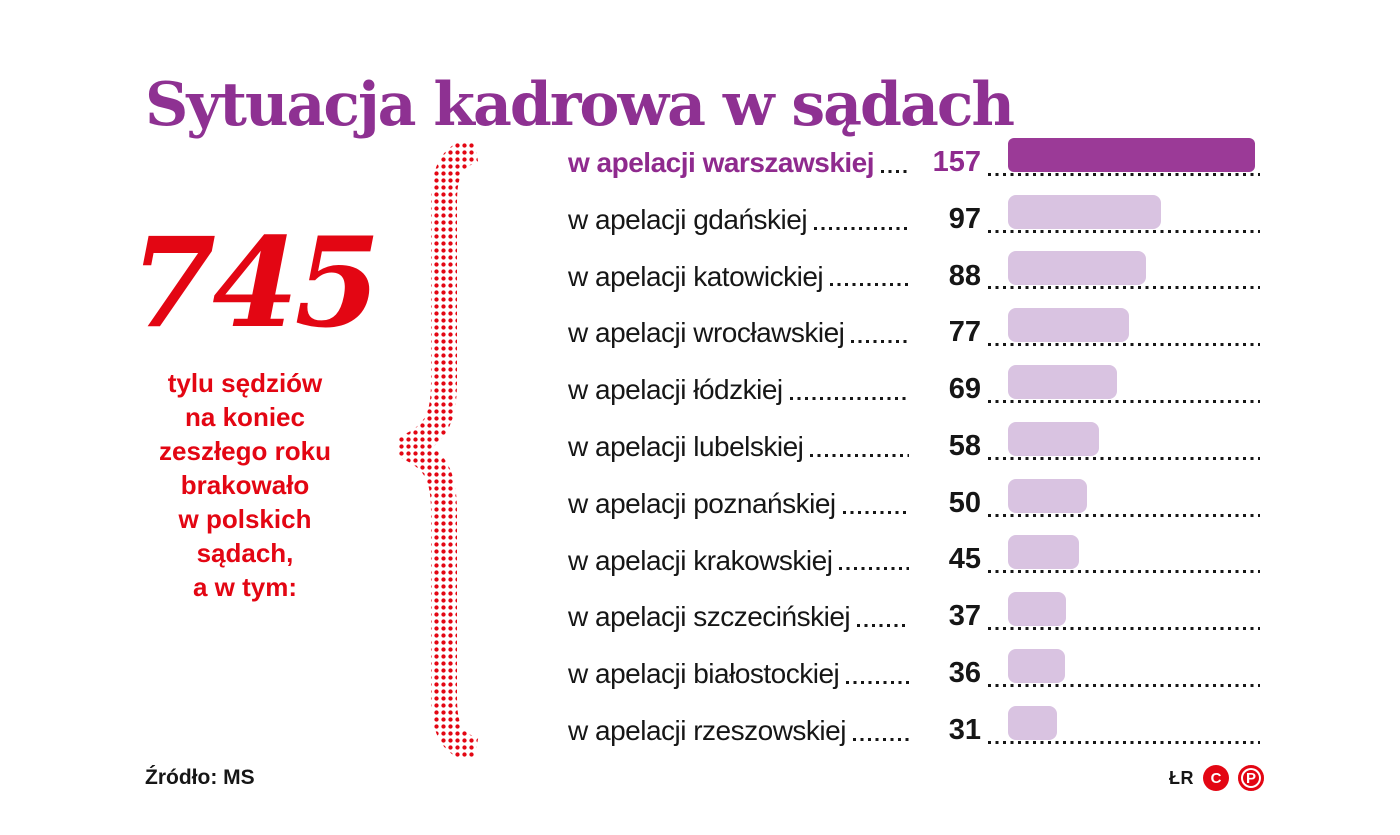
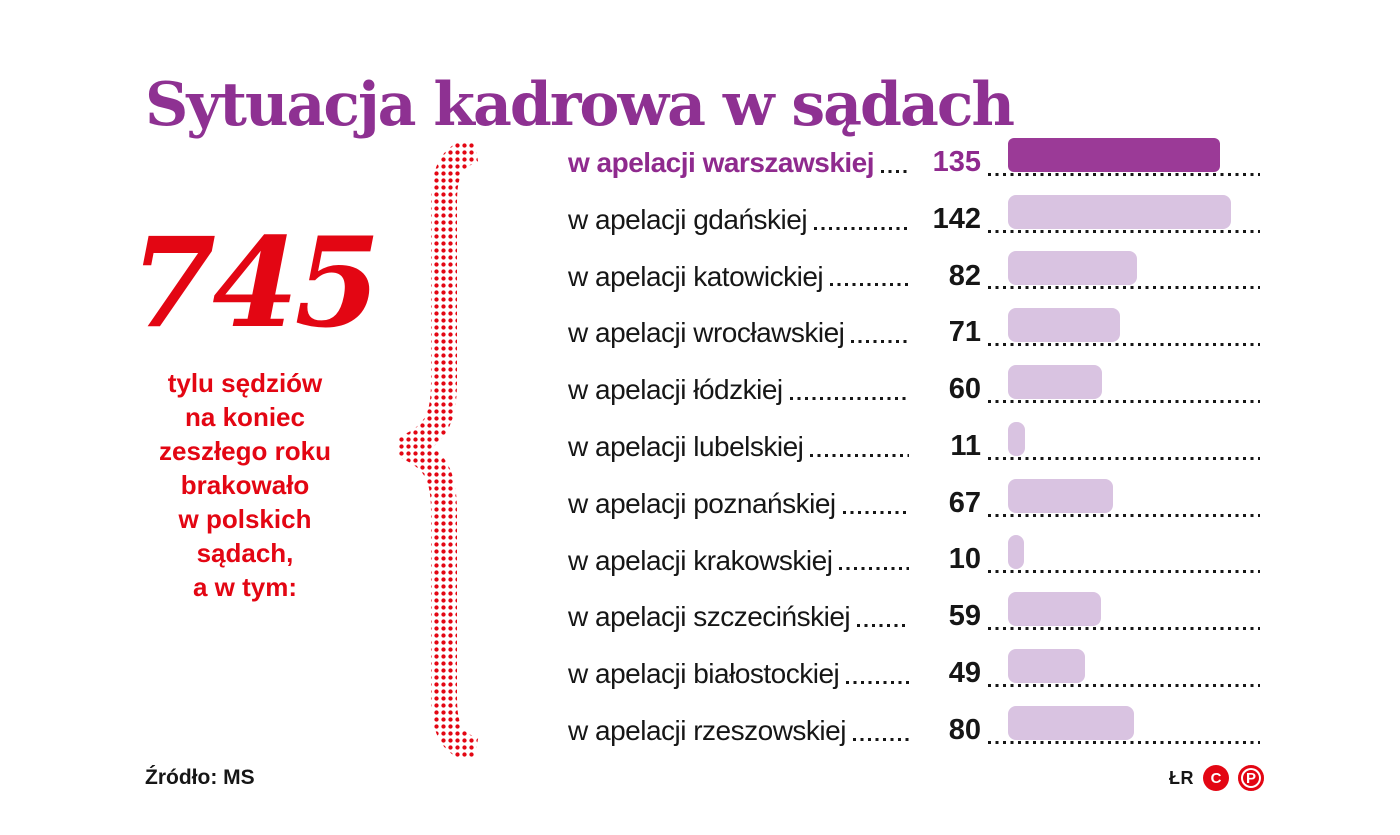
w apelacji warszawskiej: 157 -> 135
w apelacji gdańskiej: 97 -> 142
w apelacji katowickiej: 88 -> 82
w apelacji wrocławskiej: 77 -> 71
w apelacji łódzkiej: 69 -> 60
w apelacji lubelskiej: 58 -> 11
w apelacji poznańskiej: 50 -> 67
w apelacji krakowskiej: 45 -> 10
w apelacji szczecińskiej: 37 -> 59
w apelacji białostockiej: 36 -> 49
w apelacji rzeszowskiej: 31 -> 80
